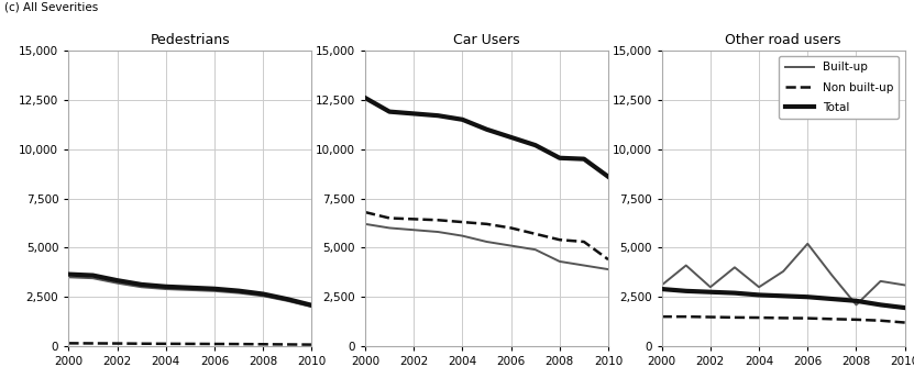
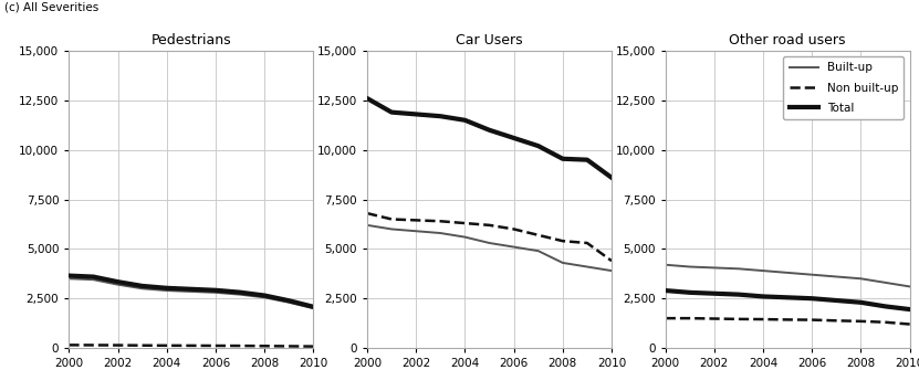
Other road users/Built-up/2000: 3,100 -> 4,200
Other road users/Built-up/2002: 3,000 -> 4,000
Other road users/Built-up/2004: 3,000 -> 3,900
Other road users/Built-up/2006: 5,200 -> 3,700
Other road users/Built-up/2008: 2,100 -> 3,500
